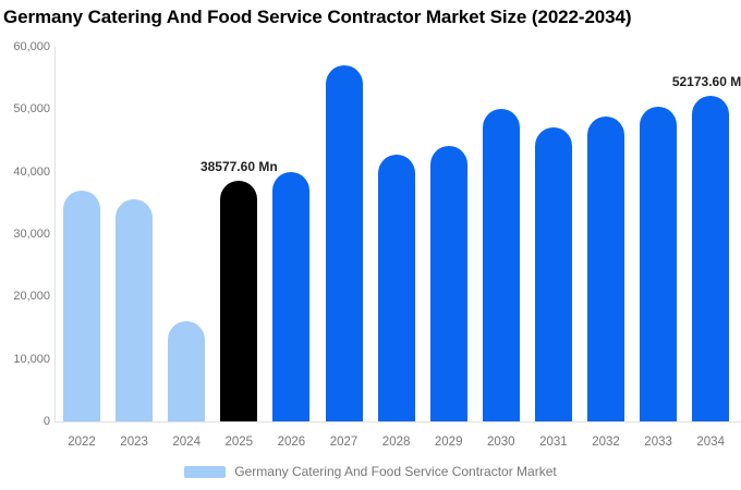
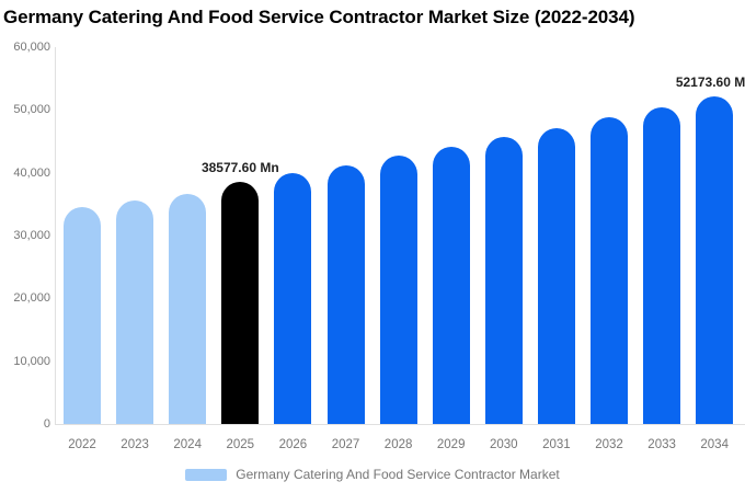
2022: 37000 -> 34000
2024: 16000 -> 37000
2027: 57000 -> 41000
2030: 50000 -> 46000
